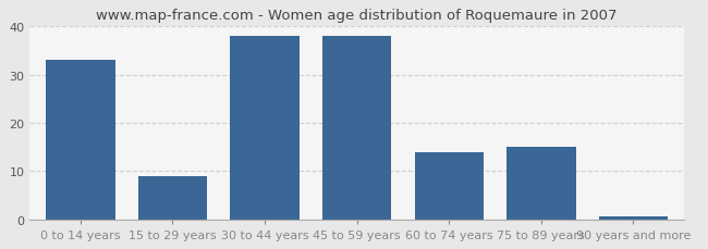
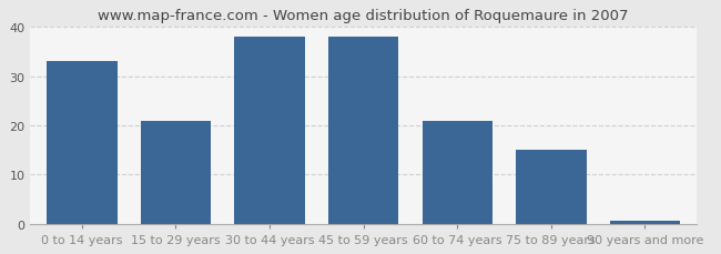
15 to 29 years: 9.0 -> 21.0
60 to 74 years: 14.0 -> 21.0
